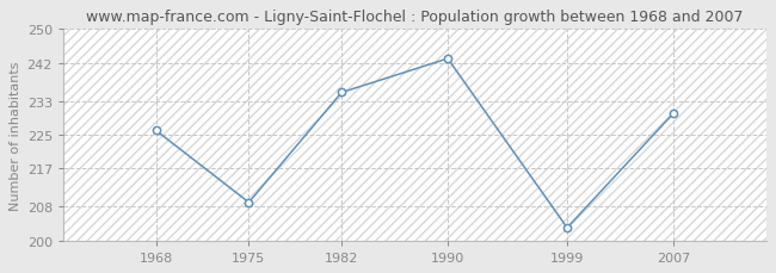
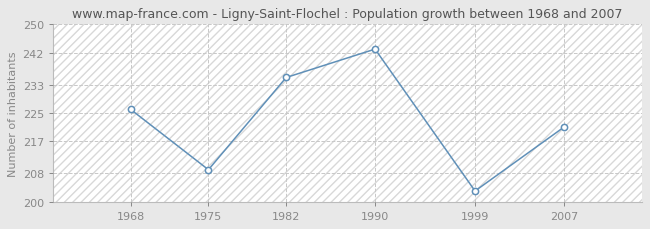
2007: 230 -> 221
